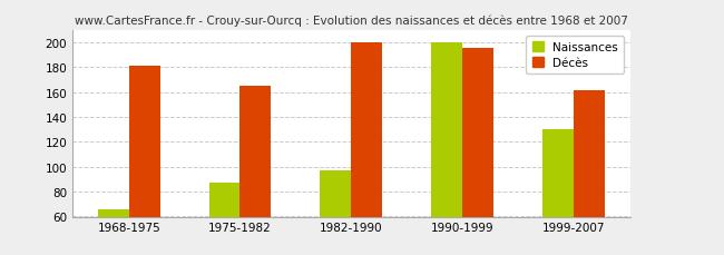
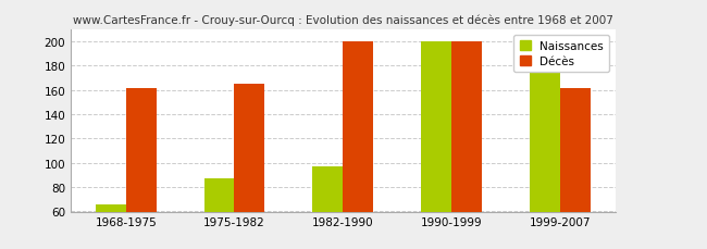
Décès/1968-1975: 181 -> 161
Décès/1990-1999: 195 -> 200
Naissances/1999-2007: 130 -> 175
